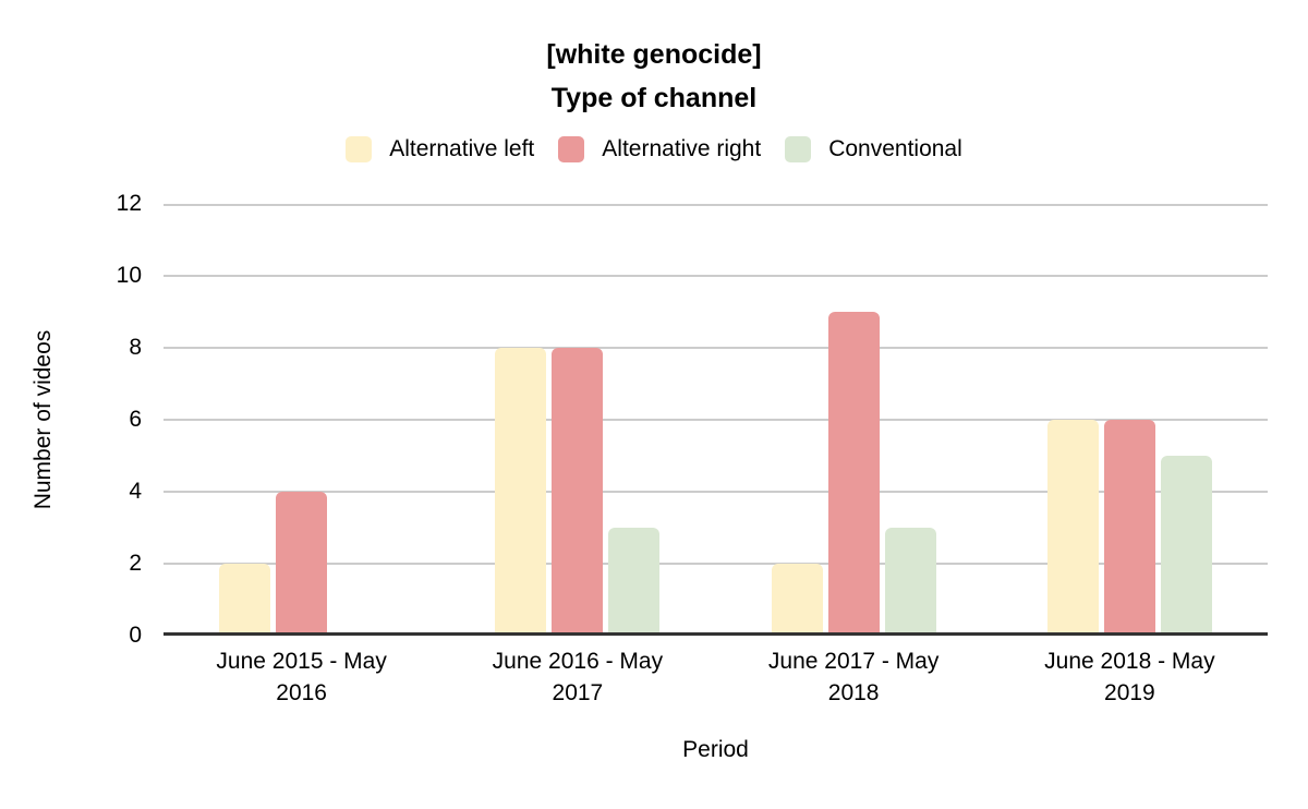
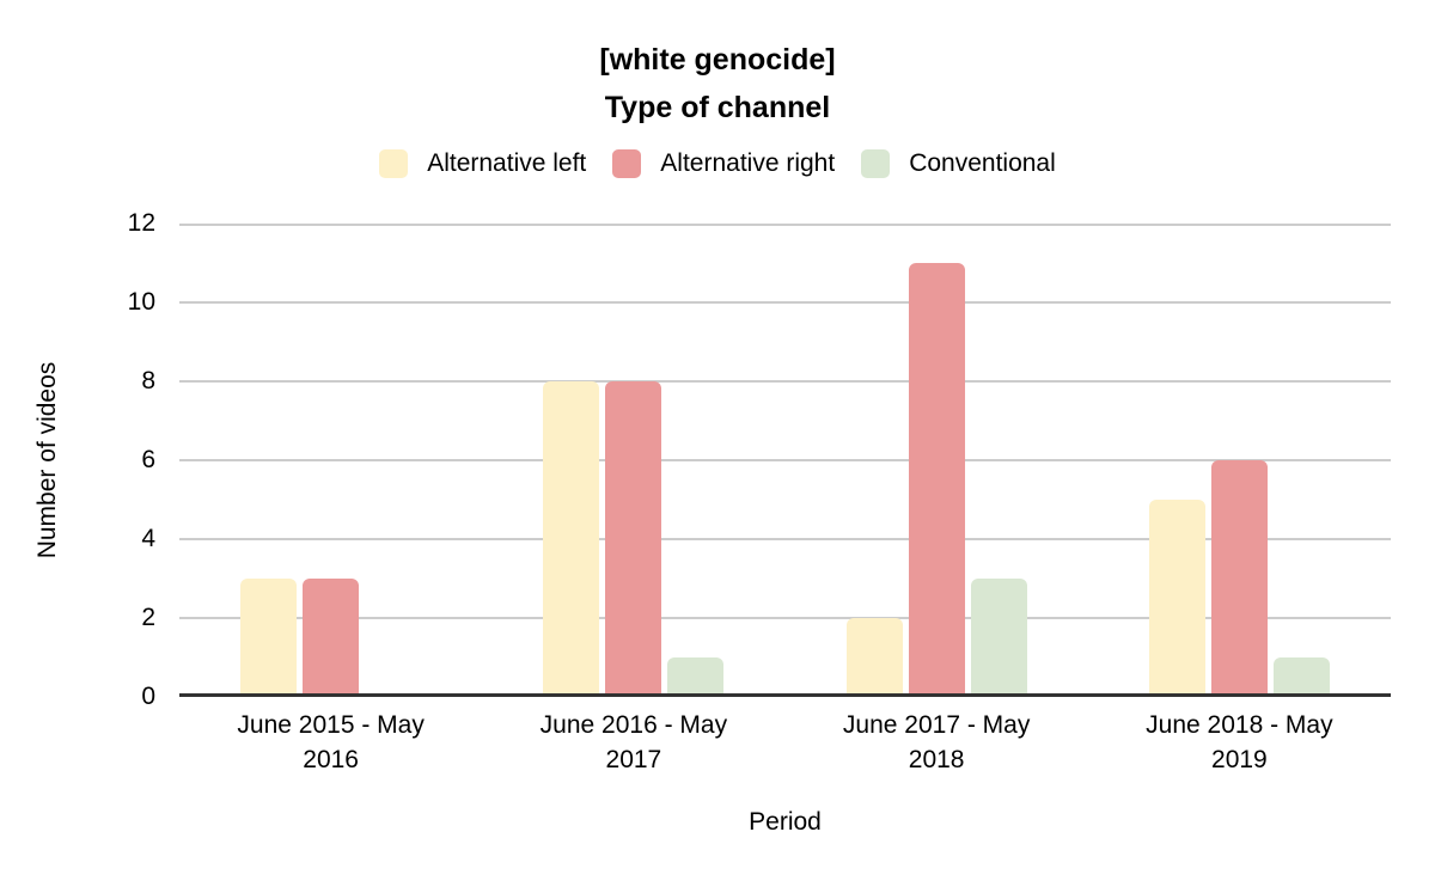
Alternative left/June 2015 - May 2016: 2 -> 3
Alternative right/June 2015 - May 2016: 4 -> 3
Conventional/June 2016 - May 2017: 3 -> 1
Alternative right/June 2017 - May 2018: 9 -> 11
Alternative left/June 2018 - May 2019: 6 -> 5
Conventional/June 2018 - May 2019: 5 -> 1
